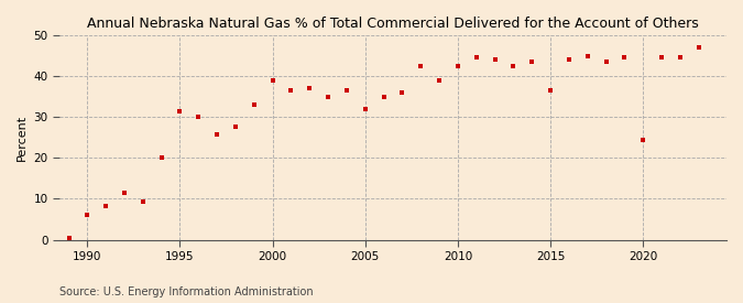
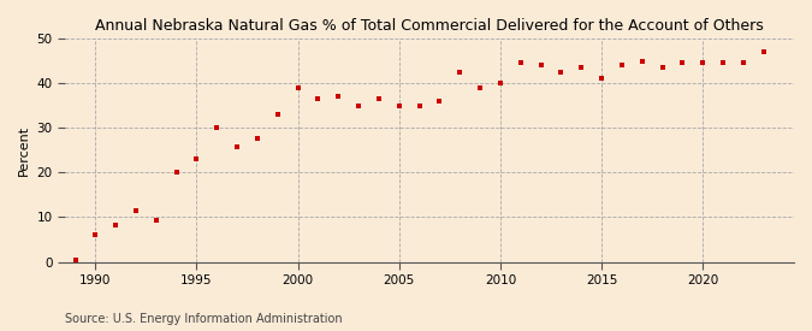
1995: 31.5 -> 23.0
2005: 32.0 -> 35.0
2010: 42.5 -> 40.0
2015: 36.5 -> 41.0
2020: 24.5 -> 44.5
